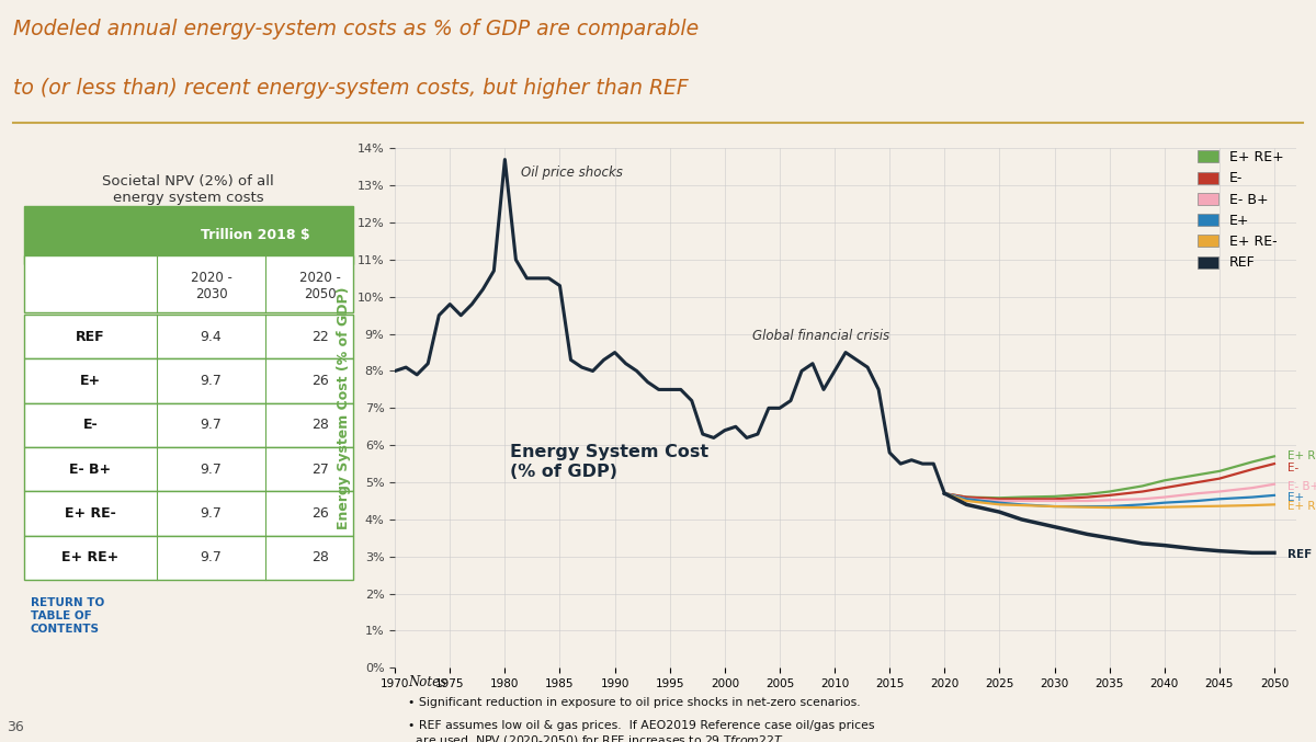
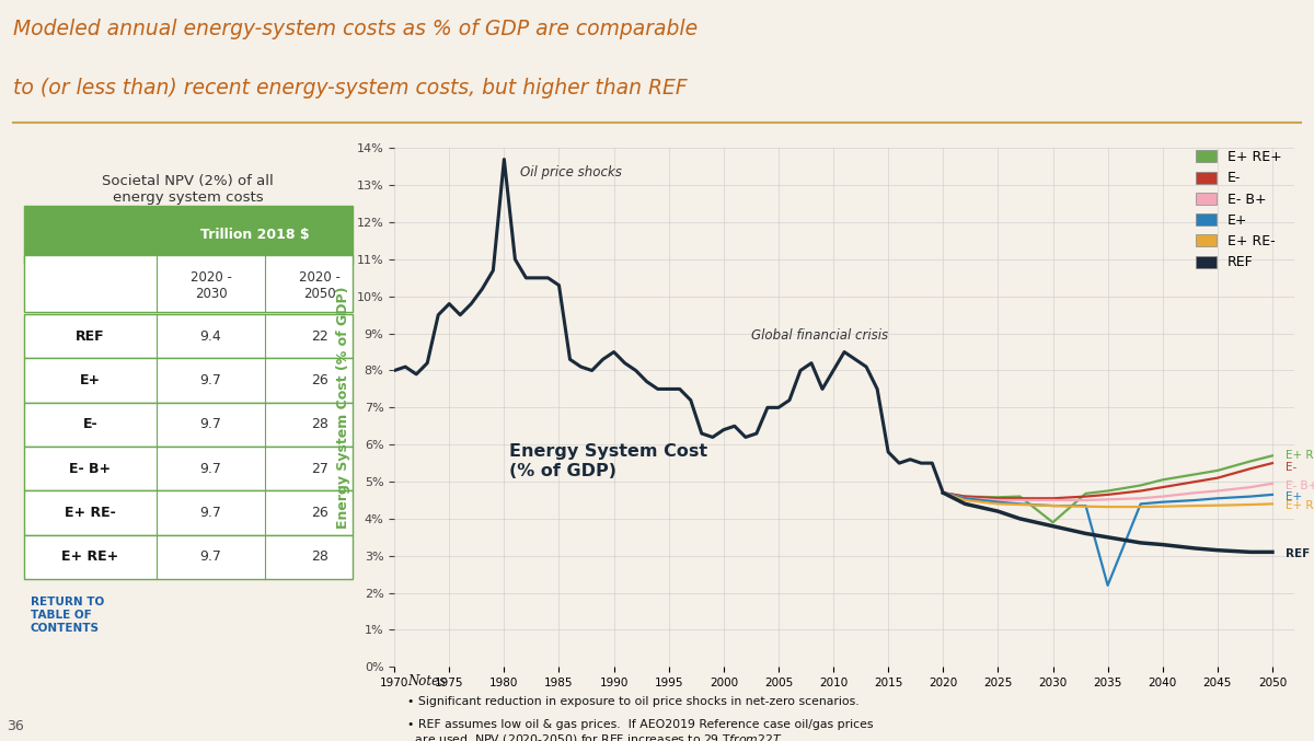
E+ RE+/2030: 4.62% -> 3.90%
E+/2035: 4.35% -> 2.20%
